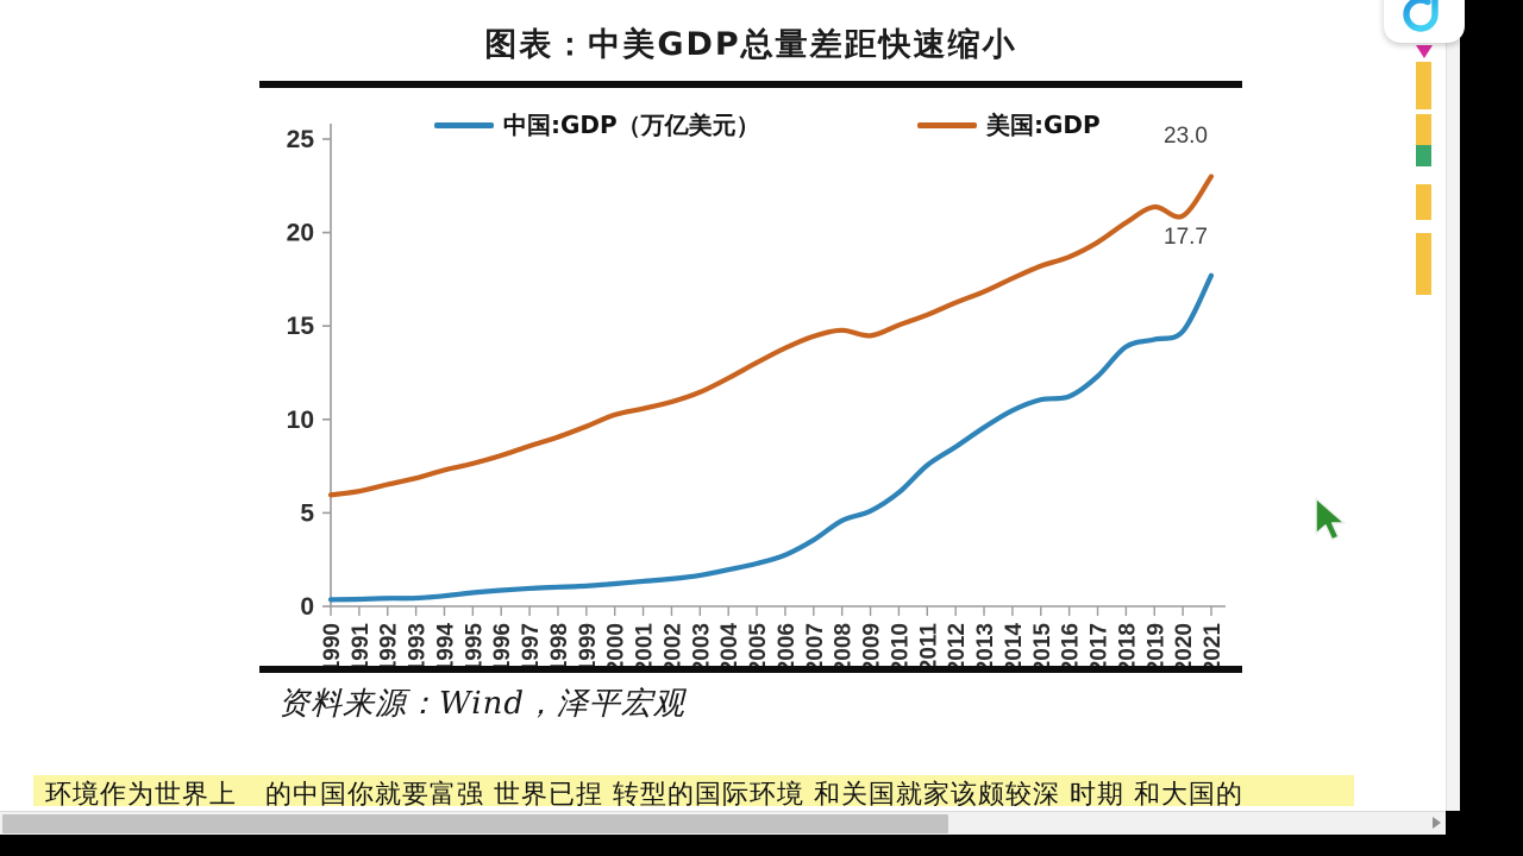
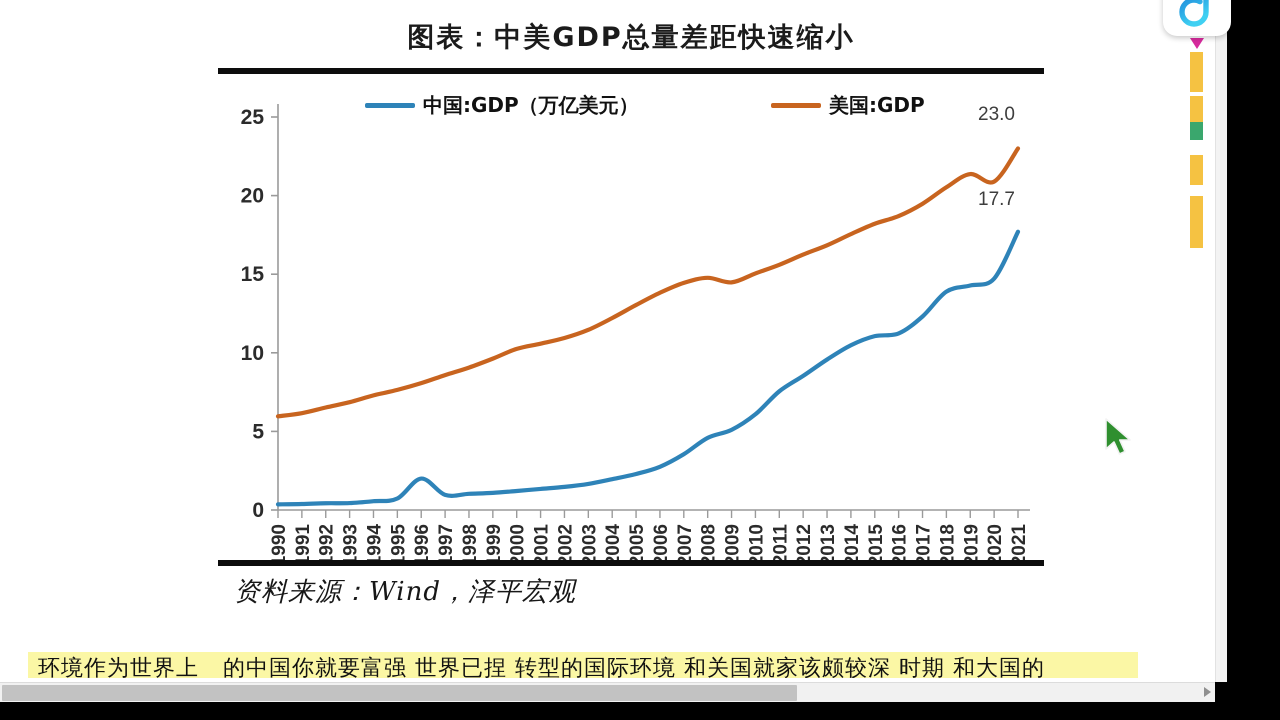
中国:GDP（万亿美元）/1996: 0.9 -> 2.0
